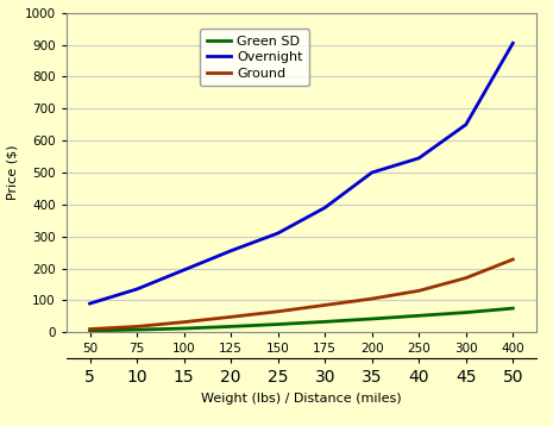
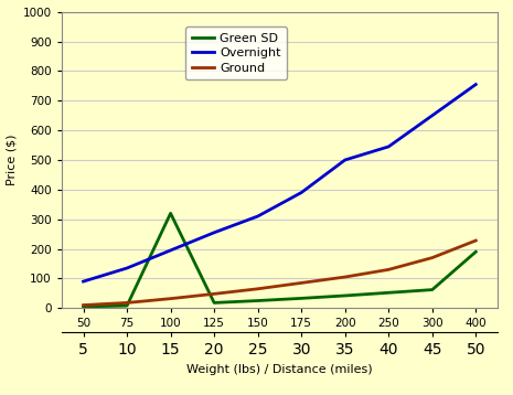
Green SD/100: 12 -> 320
Green SD/400: 75 -> 190
Overnight/400: 905 -> 755
